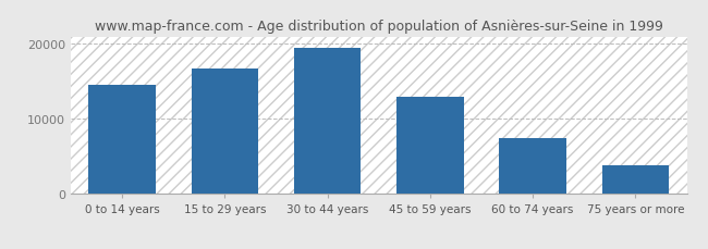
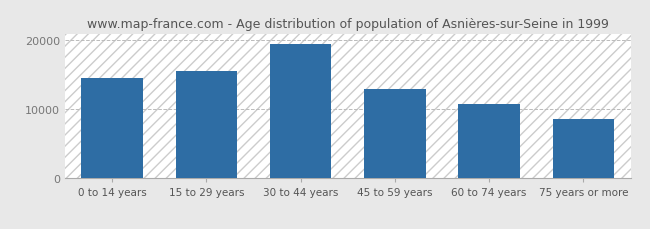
15 to 29 years: 16700 -> 15600
60 to 74 years: 7500 -> 10800
75 years or more: 3800 -> 8600
